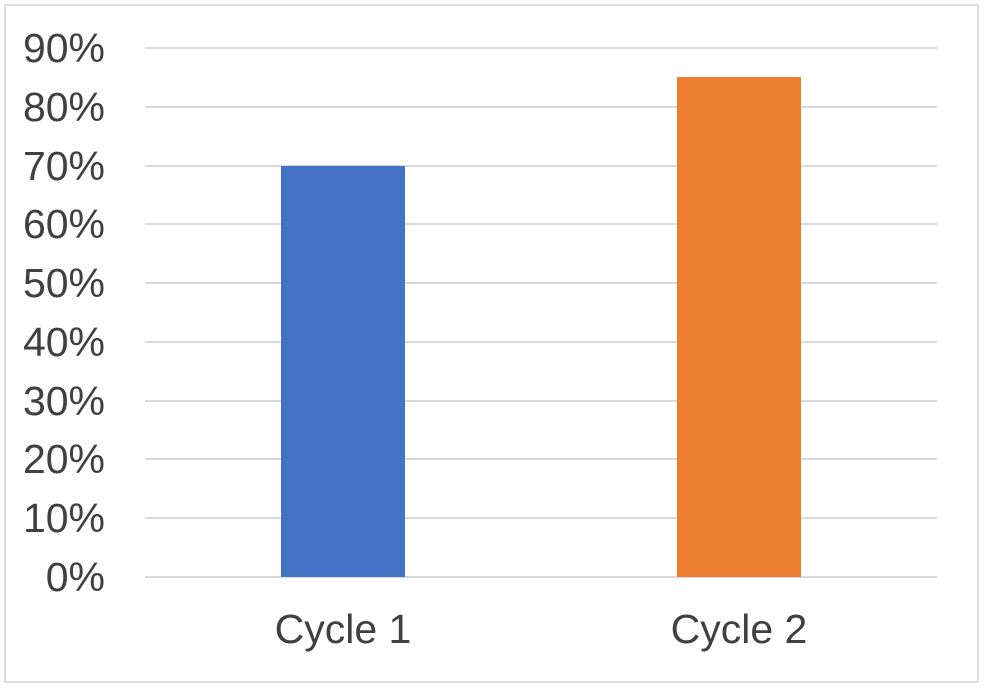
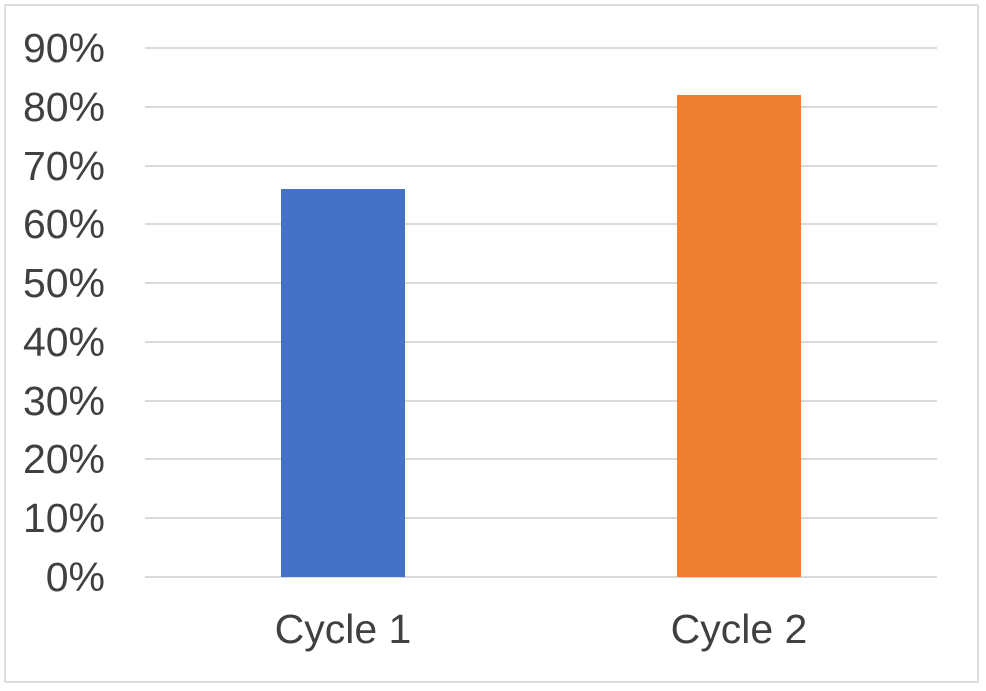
Cycle 1: 70% -> 66%
Cycle 2: 85% -> 82%
